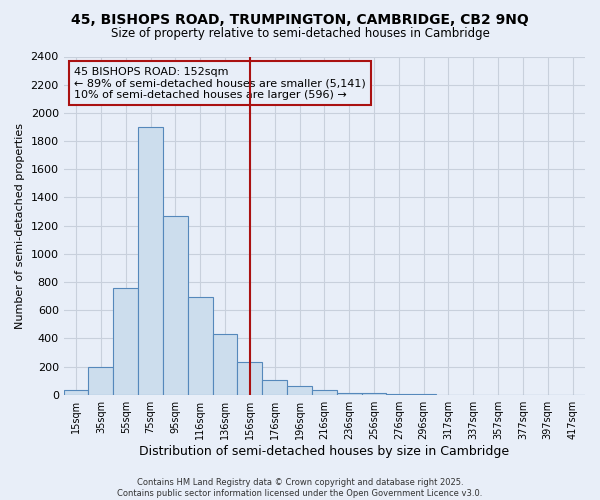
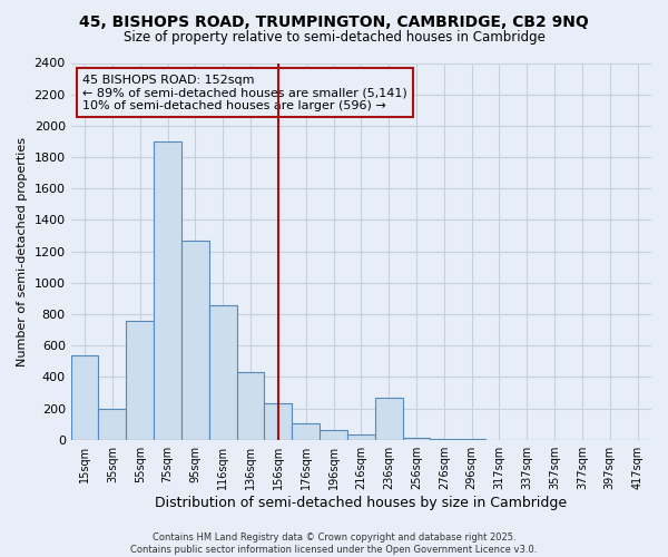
15sqm: 30 -> 540
116sqm: 690 -> 860
236sqm: 20 -> 270
